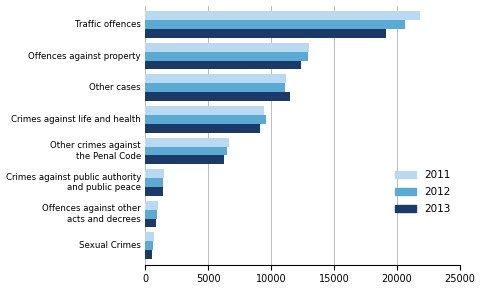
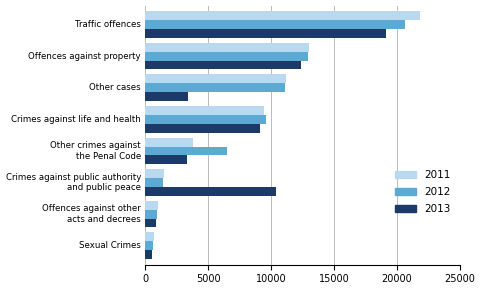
2013/Other cases: 11500 -> 3400
2011/Other crimes against the Penal Code: 6700 -> 3800
2013/Other crimes against the Penal Code: 6300 -> 3300
2013/Crimes against public authority and public peace: 1400 -> 10400
